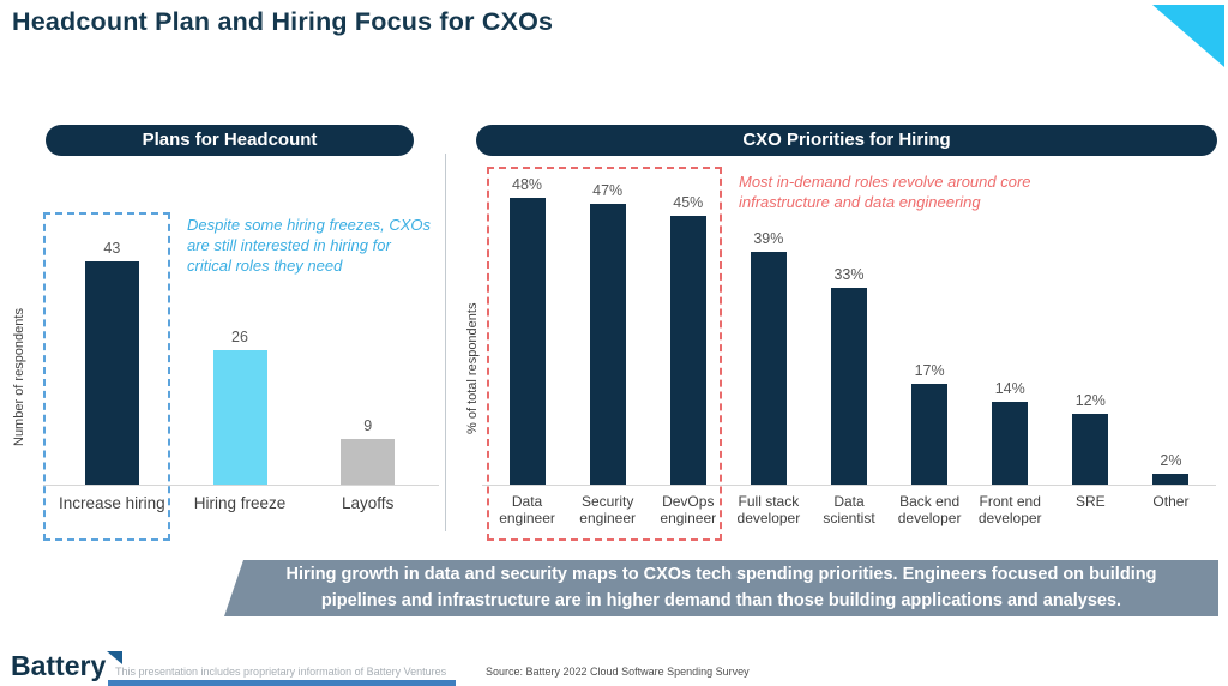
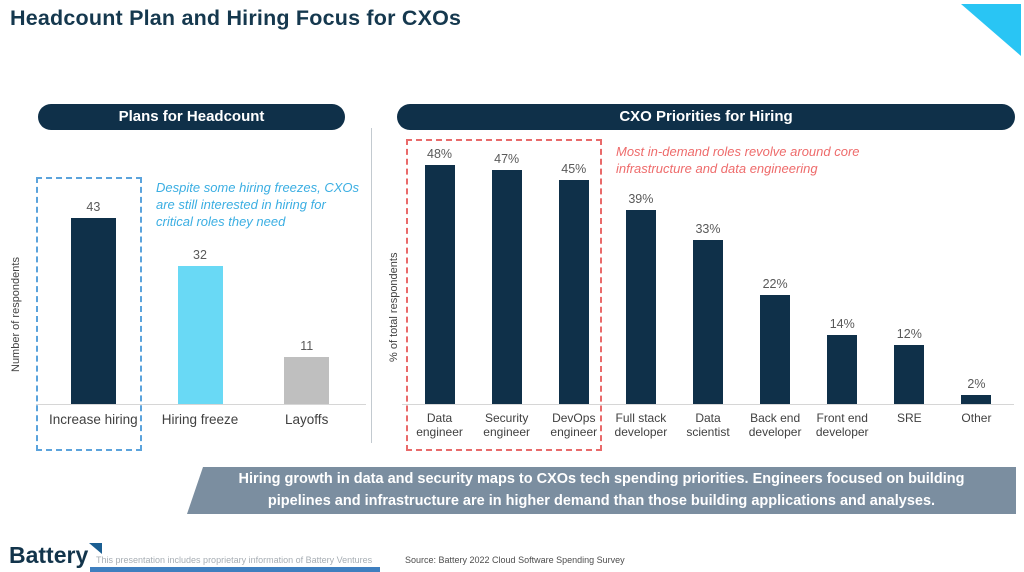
Plans for Headcount/Hiring freeze: 26 -> 32
Plans for Headcount/Layoffs: 9 -> 11
CXO Priorities for Hiring/Back end developer: 17% -> 22%
